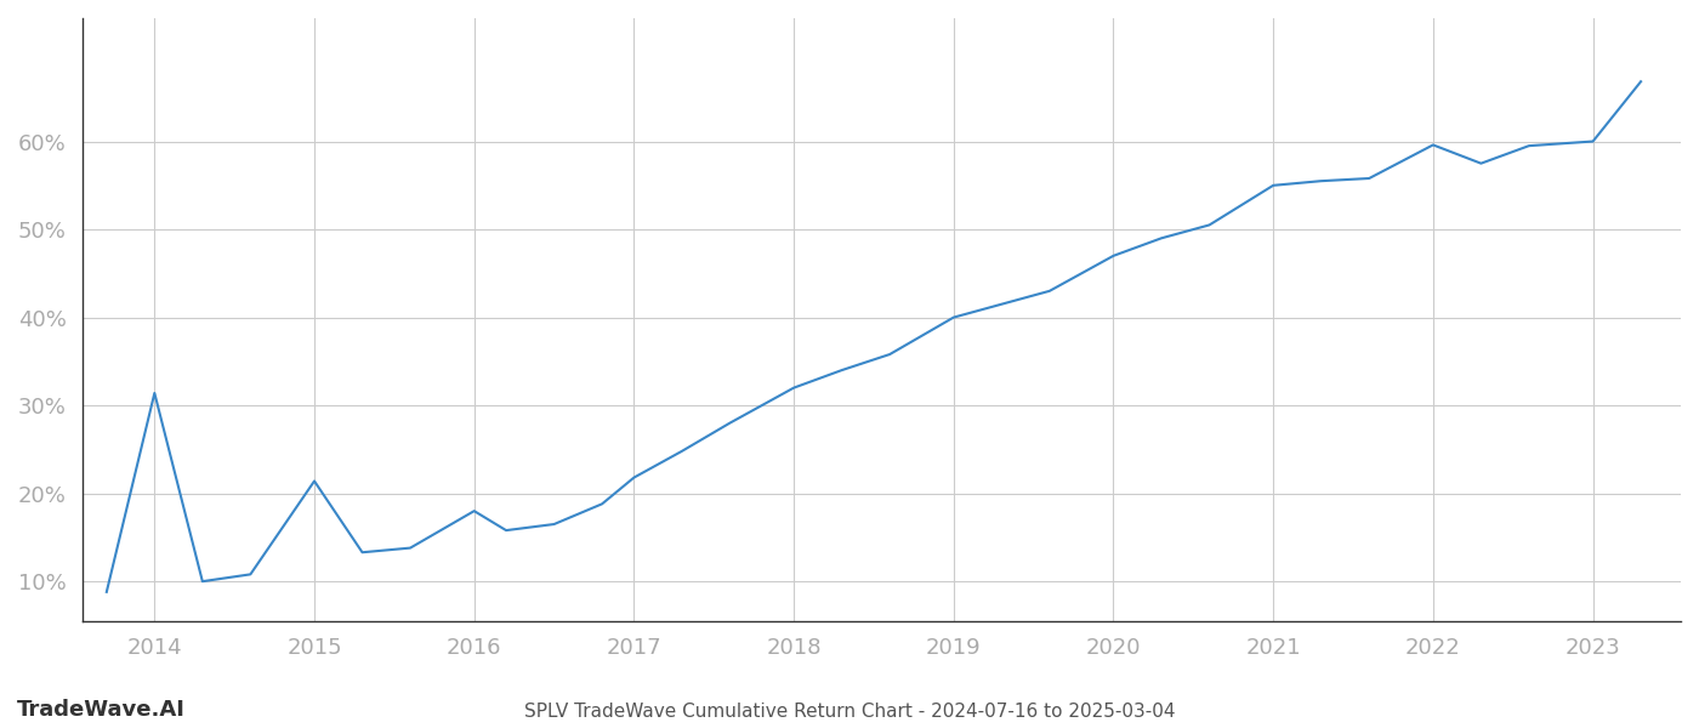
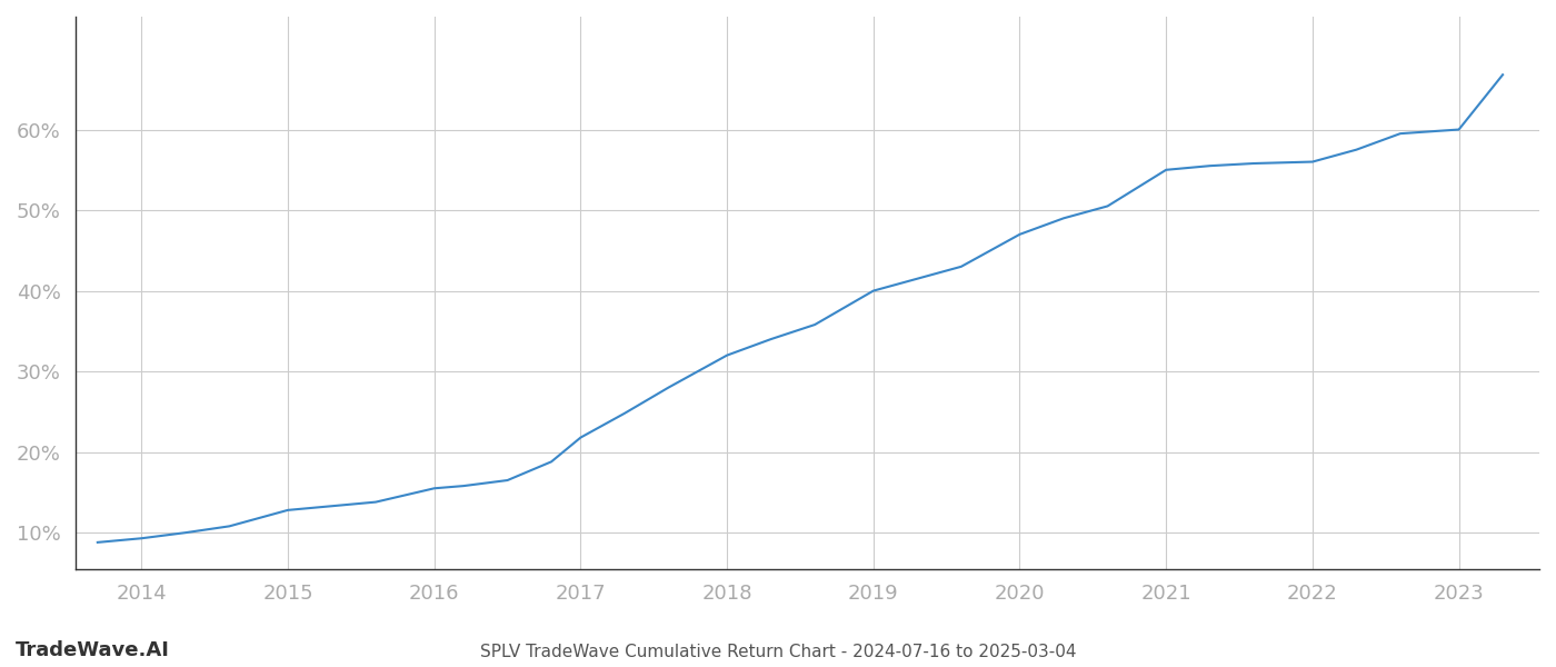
2014: 31.4% -> 9.3%
2015: 21.4% -> 12.8%
2016: 18.0% -> 15.5%
2022: 59.6% -> 56.0%
